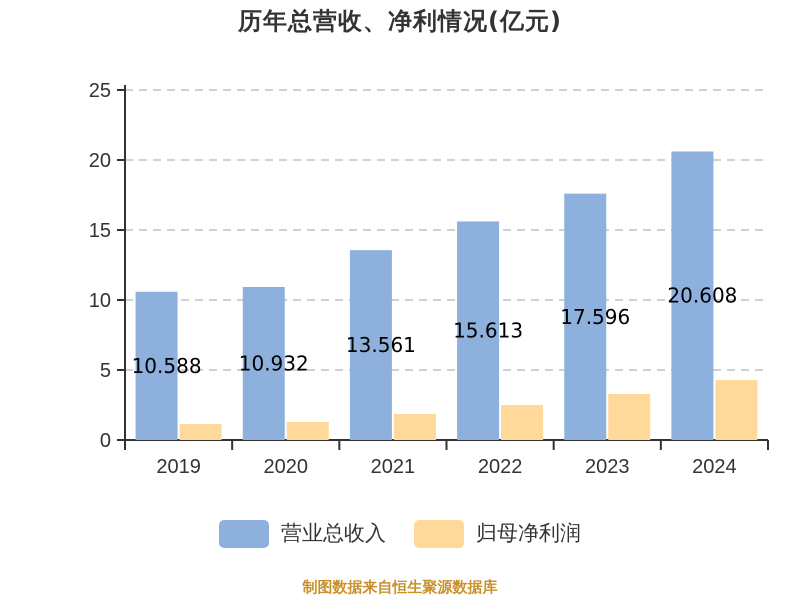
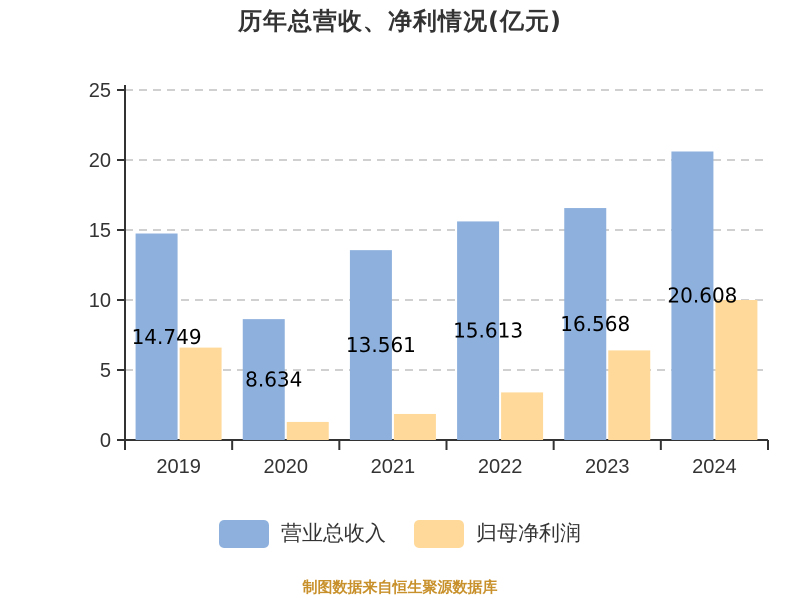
营业总收入/2019: 10.588 -> 14.749
归母净利润/2019: 1.1 -> 6.6
营业总收入/2020: 10.932 -> 8.634
归母净利润/2022: 2.5 -> 3.4
营业总收入/2023: 17.596 -> 16.568
归母净利润/2023: 3.3 -> 6.4
归母净利润/2024: 4.3 -> 10.0
